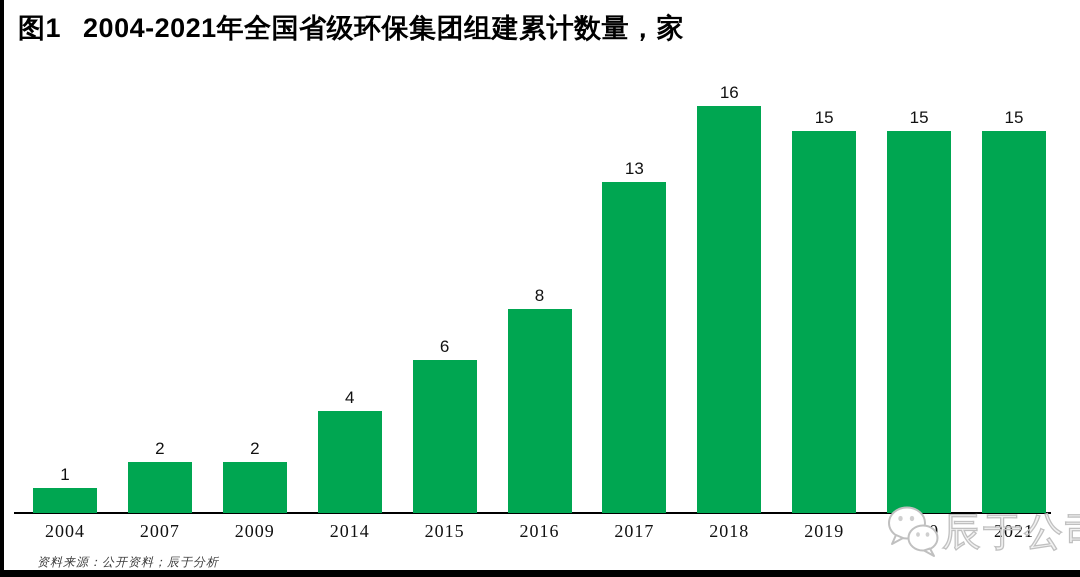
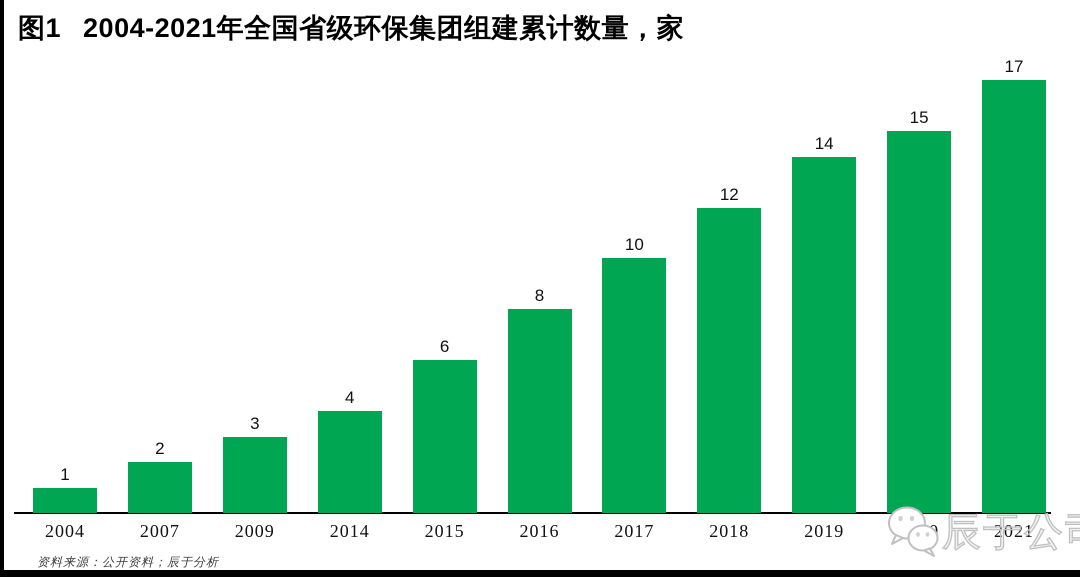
2009: 2 -> 3
2017: 13 -> 10
2018: 16 -> 12
2019: 15 -> 14
2021: 15 -> 17
